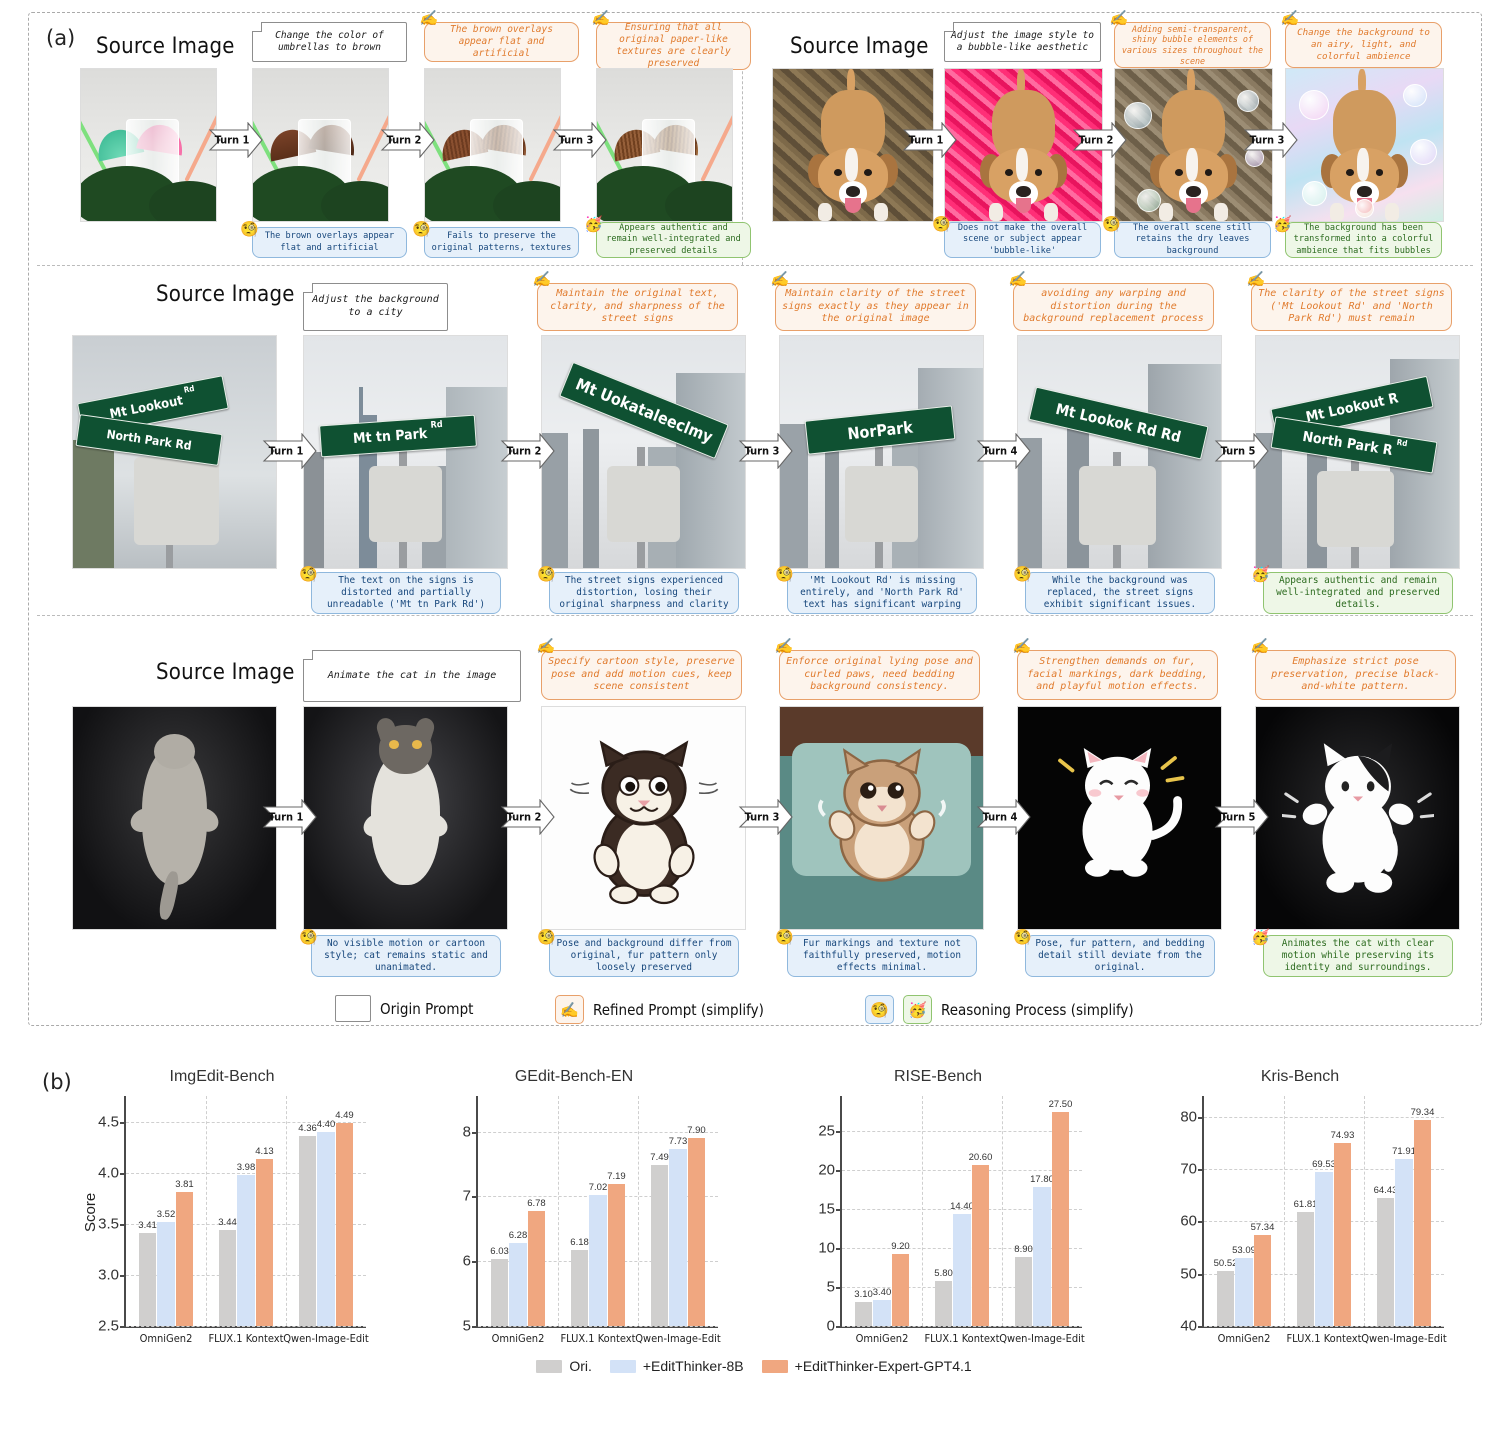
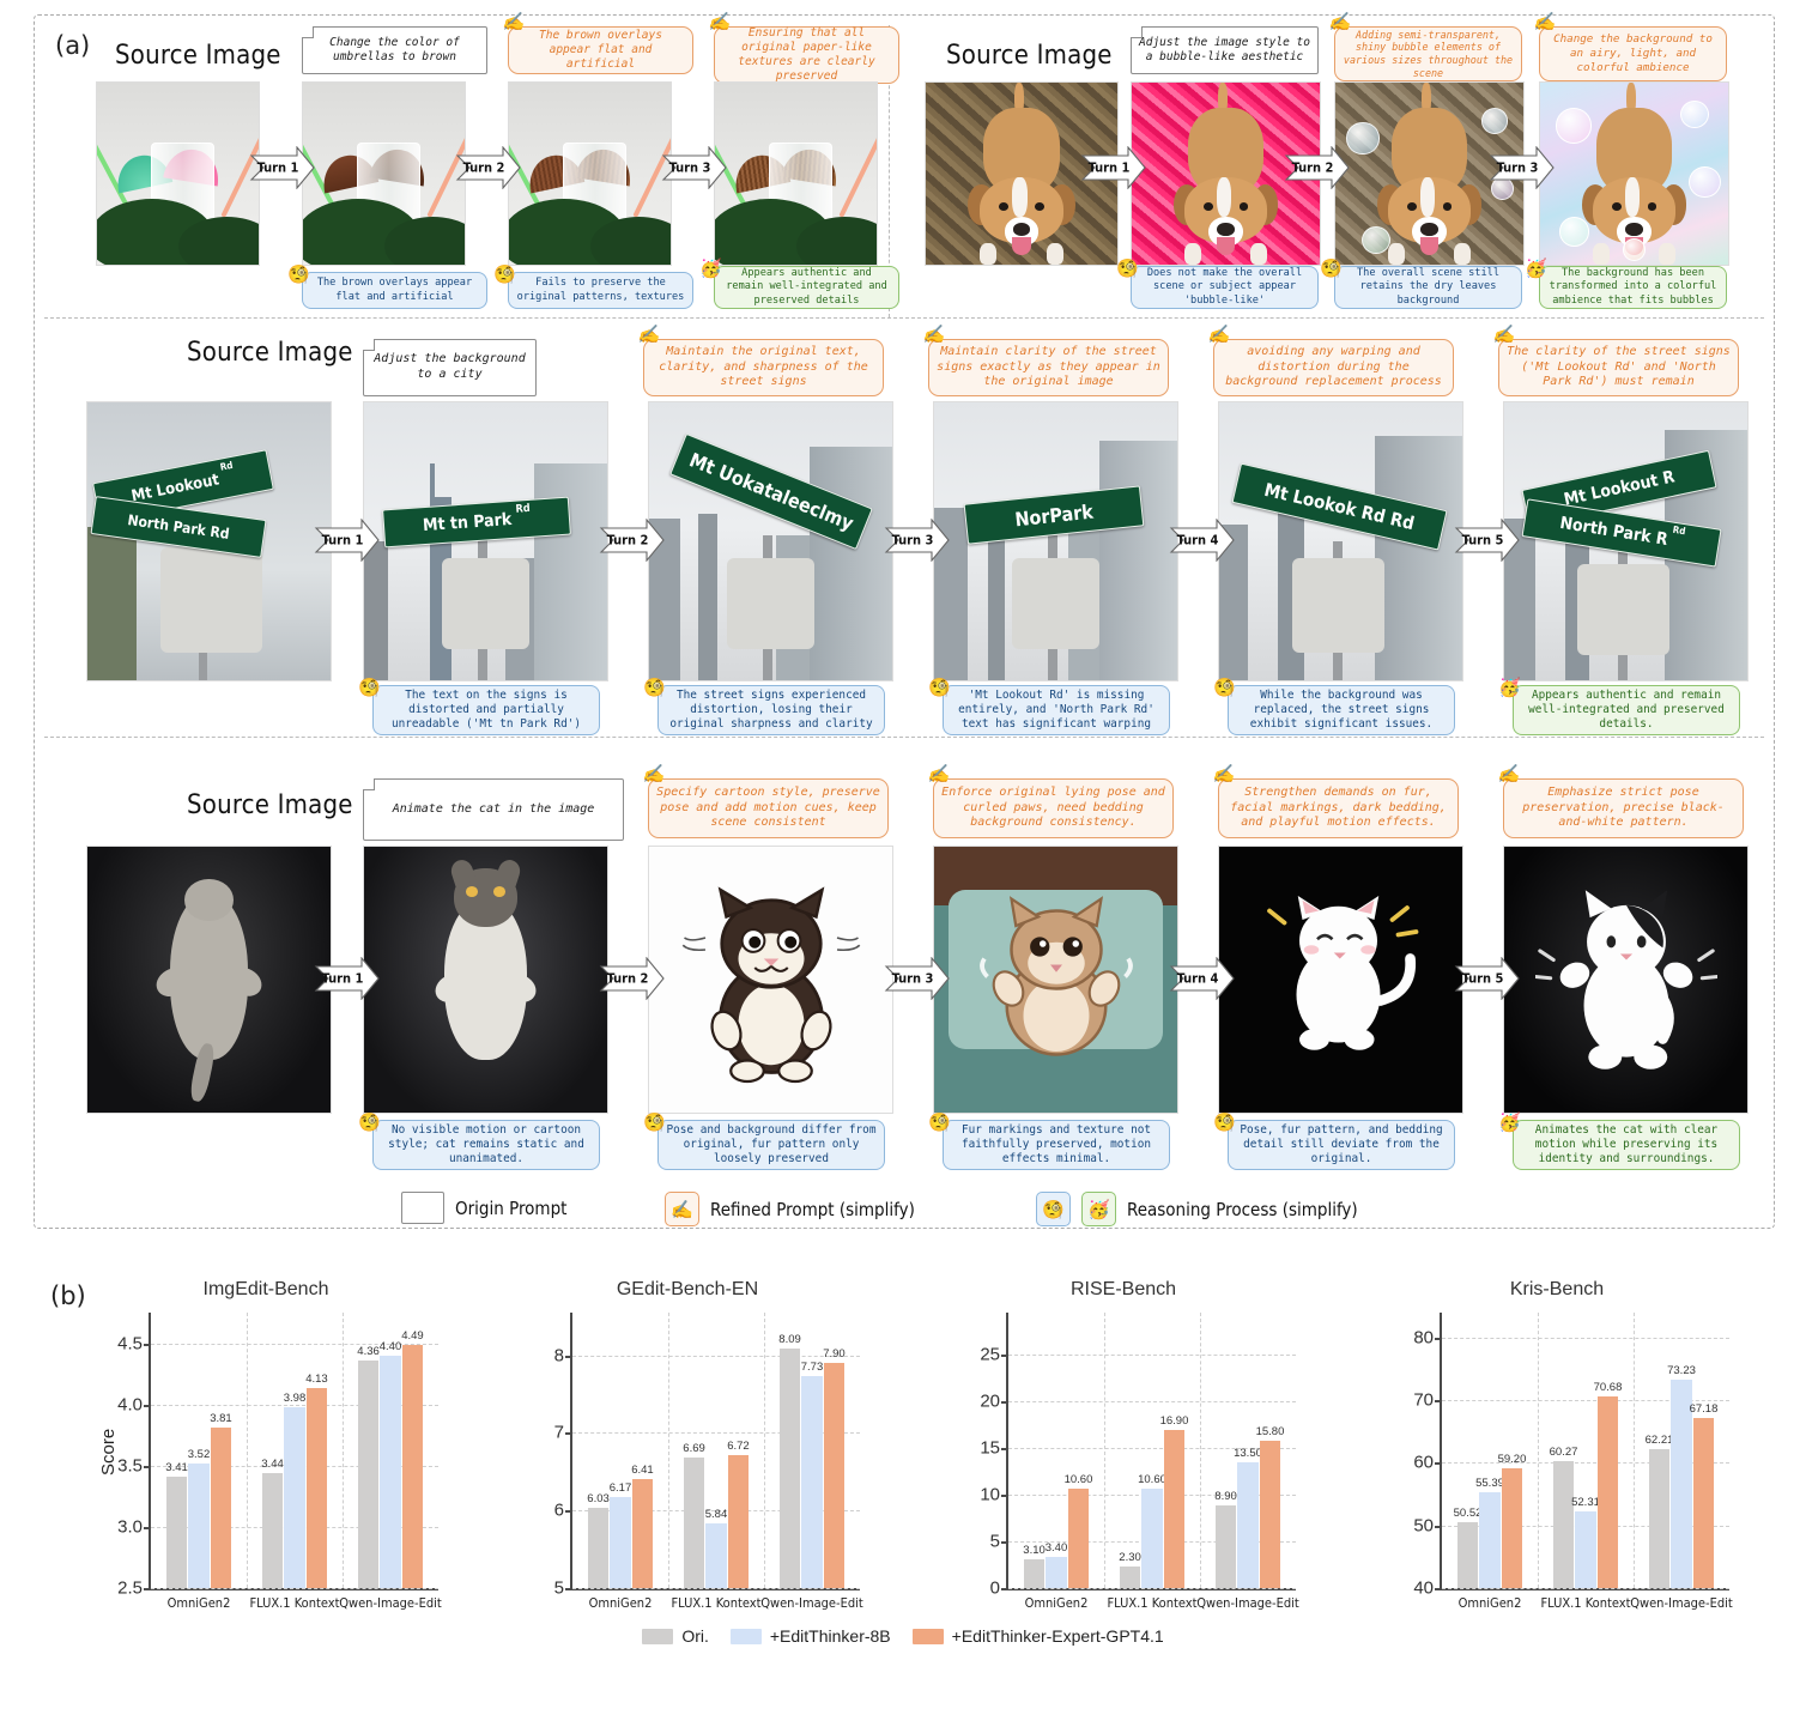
GEdit-Bench-EN/+EditThinker-8B/OmniGen2: 6.28 -> 6.17
GEdit-Bench-EN/+EditThinker-Expert-GPT4.1/OmniGen2: 6.78 -> 6.41
GEdit-Bench-EN/Ori./FLUX.1 Kontext: 6.18 -> 6.69
GEdit-Bench-EN/+EditThinker-8B/FLUX.1 Kontext: 7.02 -> 5.84
GEdit-Bench-EN/+EditThinker-Expert-GPT4.1/FLUX.1 Kontext: 7.19 -> 6.72
GEdit-Bench-EN/Ori./Qwen-Image-Edit: 7.49 -> 8.09
RISE-Bench/+EditThinker-Expert-GPT4.1/OmniGen2: 9.20 -> 10.60
RISE-Bench/Ori./FLUX.1 Kontext: 5.80 -> 2.30
RISE-Bench/+EditThinker-8B/FLUX.1 Kontext: 14.40 -> 10.60
RISE-Bench/+EditThinker-Expert-GPT4.1/FLUX.1 Kontext: 20.60 -> 16.90
RISE-Bench/+EditThinker-8B/Qwen-Image-Edit: 17.80 -> 13.50
RISE-Bench/+EditThinker-Expert-GPT4.1/Qwen-Image-Edit: 27.50 -> 15.80
Kris-Bench/+EditThinker-8B/OmniGen2: 53.09 -> 55.39
Kris-Bench/+EditThinker-Expert-GPT4.1/OmniGen2: 57.34 -> 59.20
Kris-Bench/Ori./FLUX.1 Kontext: 61.81 -> 60.27
Kris-Bench/+EditThinker-8B/FLUX.1 Kontext: 69.53 -> 52.31
Kris-Bench/+EditThinker-Expert-GPT4.1/FLUX.1 Kontext: 74.93 -> 70.68
Kris-Bench/Ori./Qwen-Image-Edit: 64.43 -> 62.21
Kris-Bench/+EditThinker-8B/Qwen-Image-Edit: 71.91 -> 73.23
Kris-Bench/+EditThinker-Expert-GPT4.1/Qwen-Image-Edit: 79.34 -> 67.18
